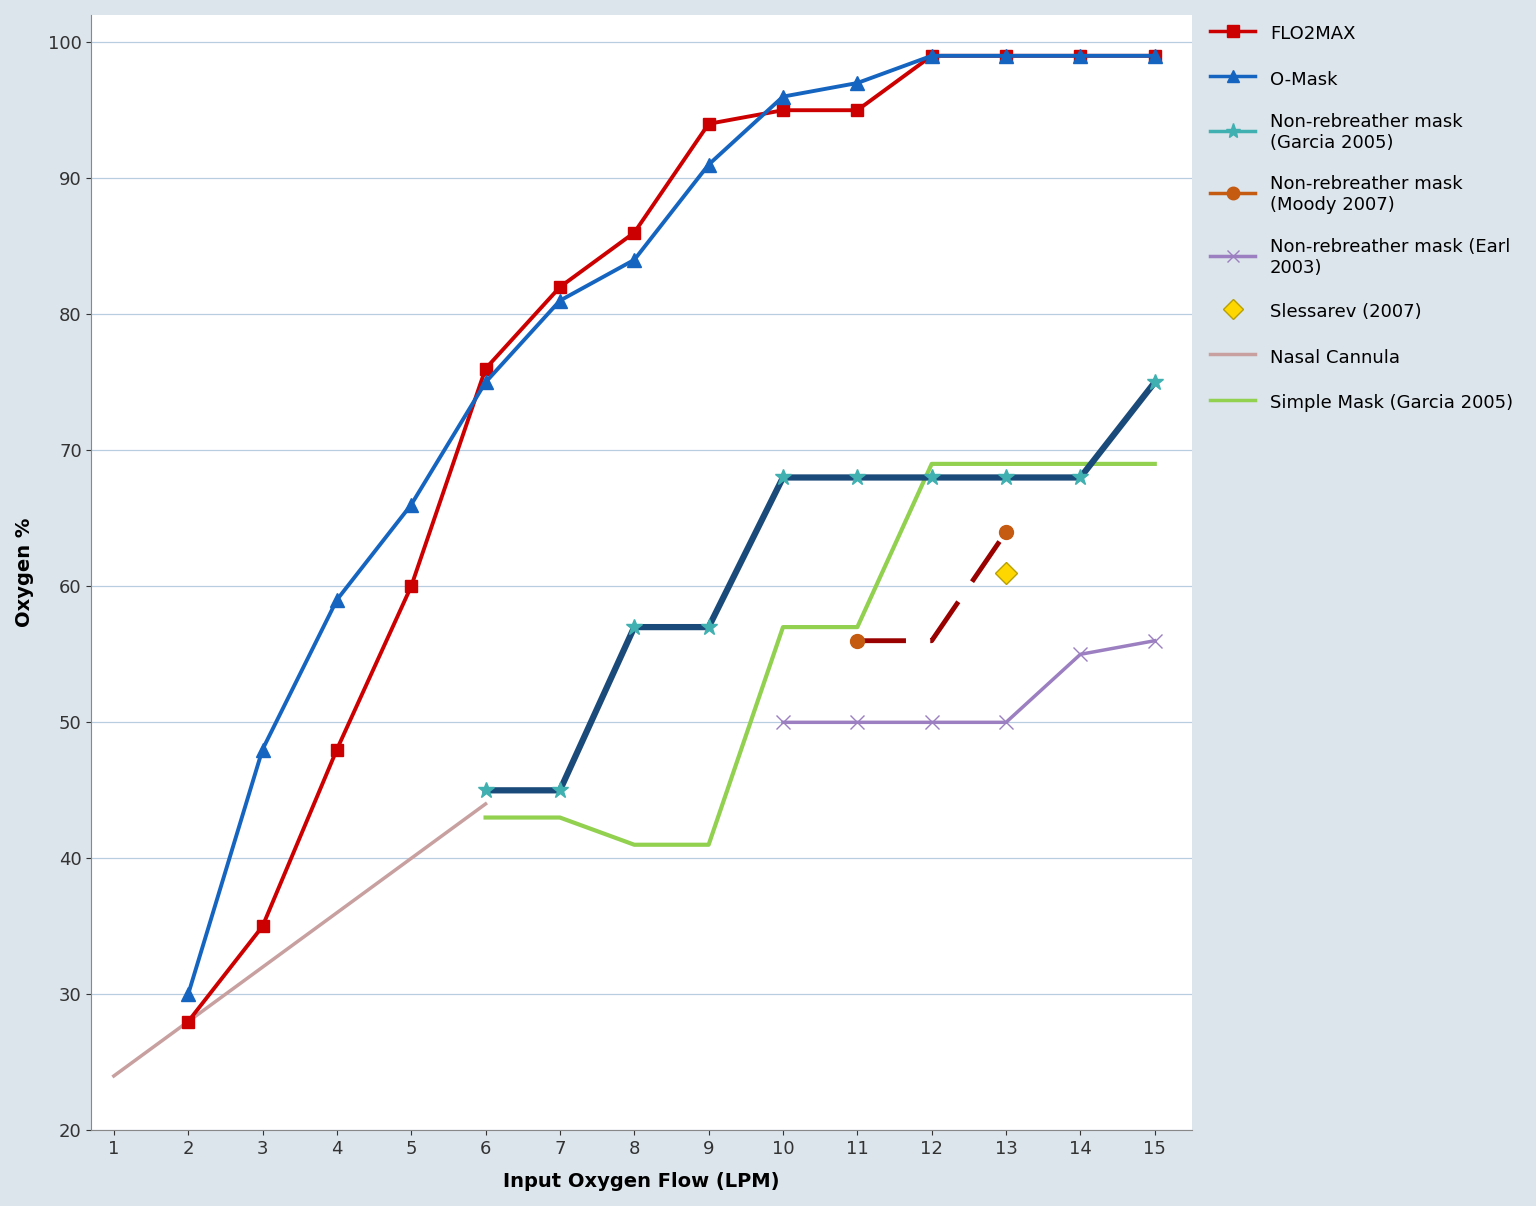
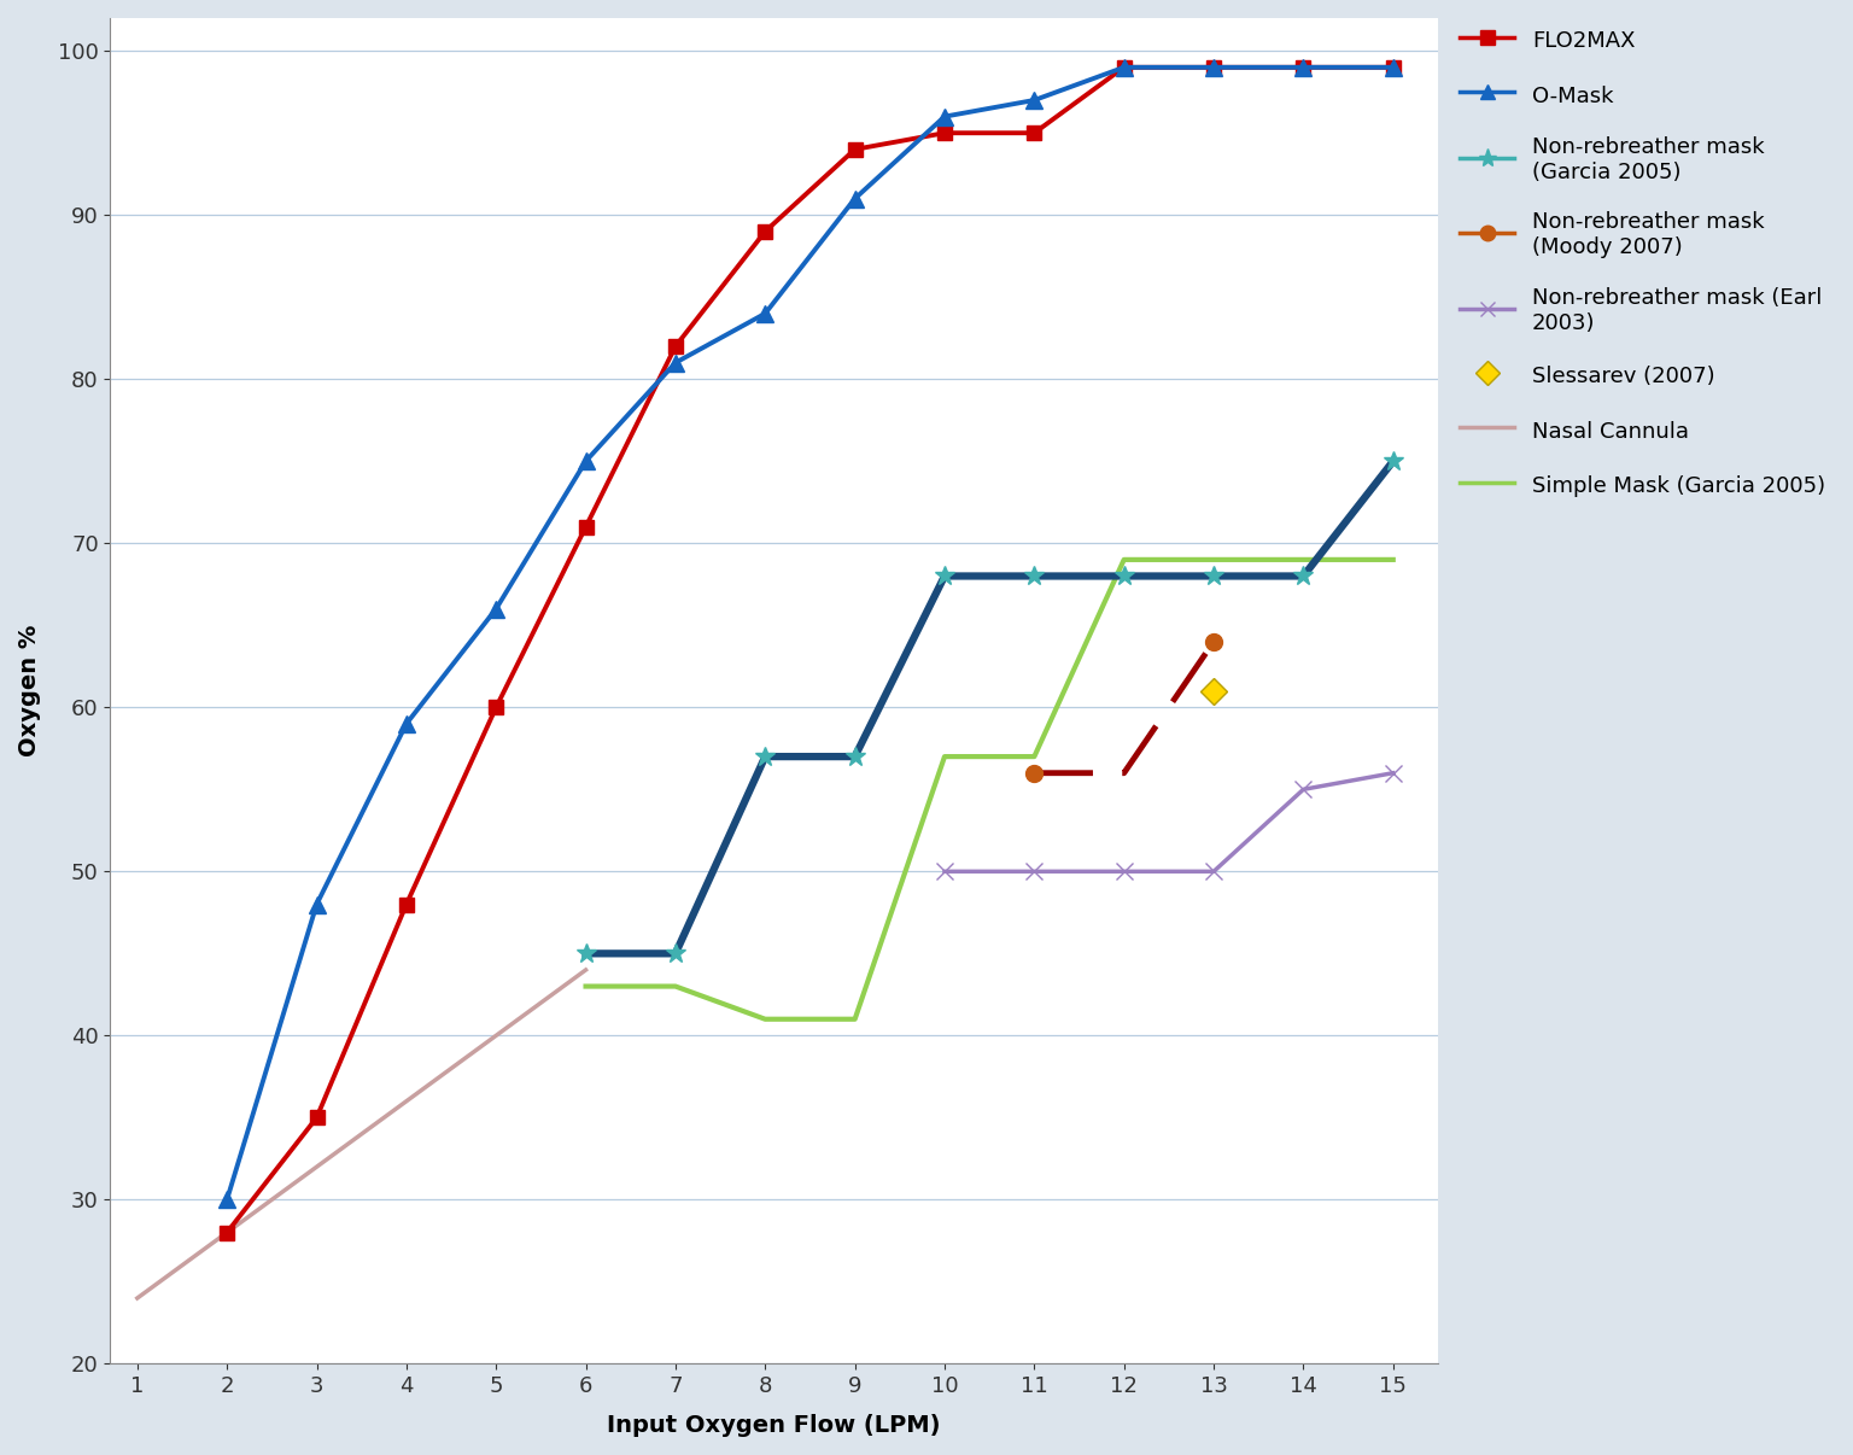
FLO2MAX/6: 76 -> 71
FLO2MAX/8: 86 -> 89
